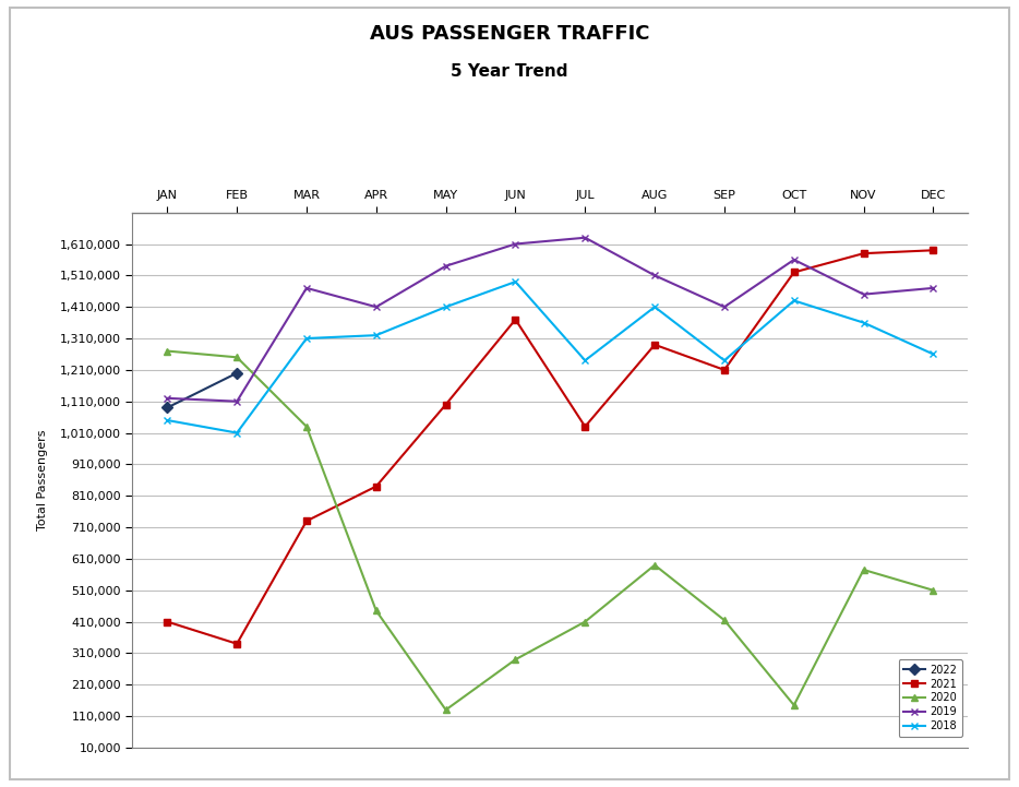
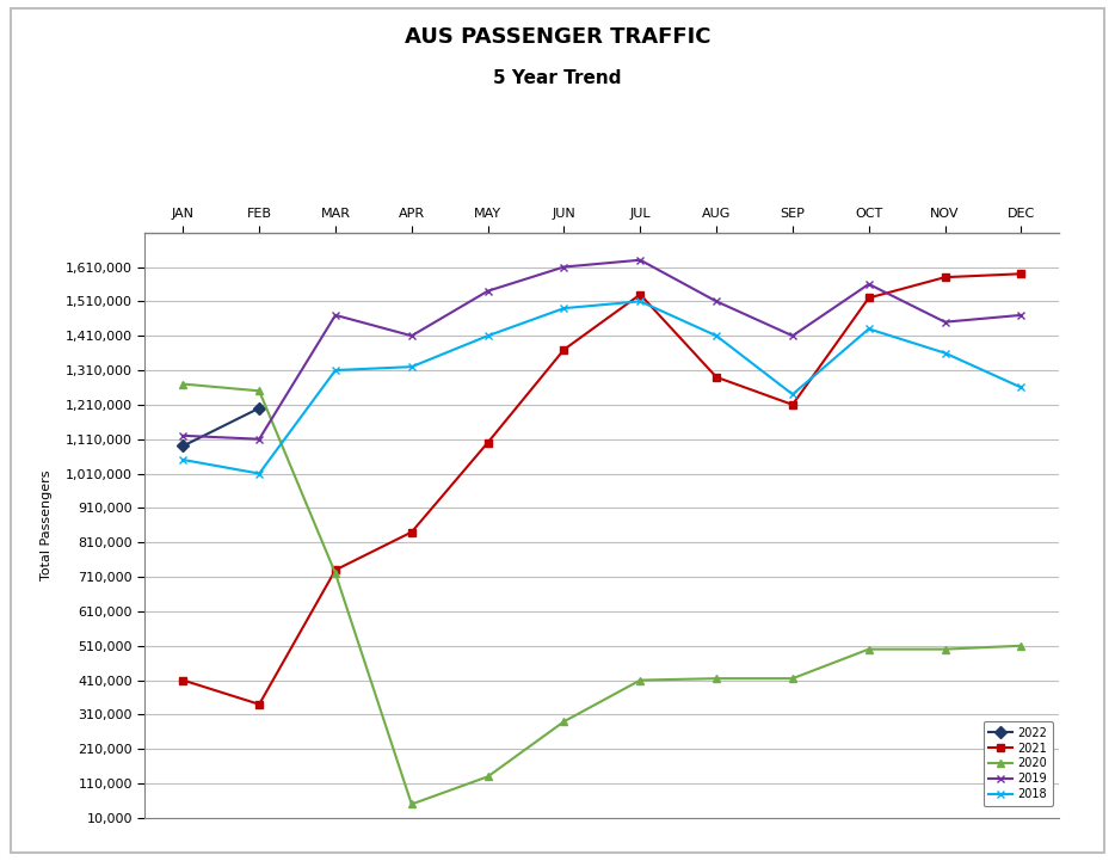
2020/MAR: 1,030,000 -> 720,000
2020/APR: 445,000 -> 50,000
2021/JUL: 1,030,000 -> 1,530,000
2018/JUL: 1,240,000 -> 1,510,000
2020/AUG: 590,000 -> 415,000
2020/OCT: 145,000 -> 500,000
2020/NOV: 575,000 -> 500,000
